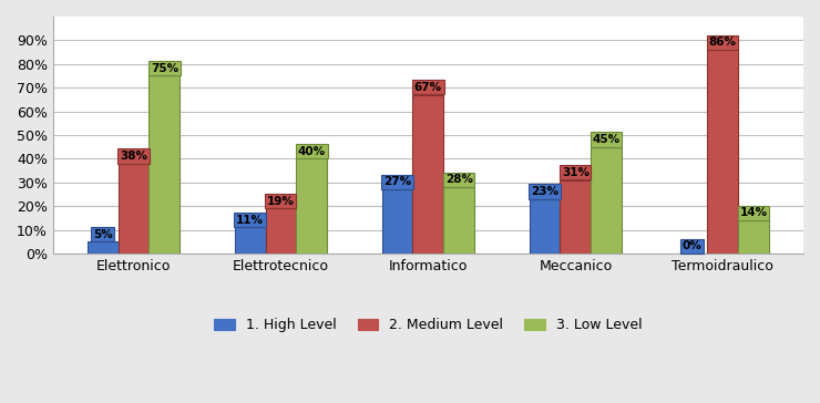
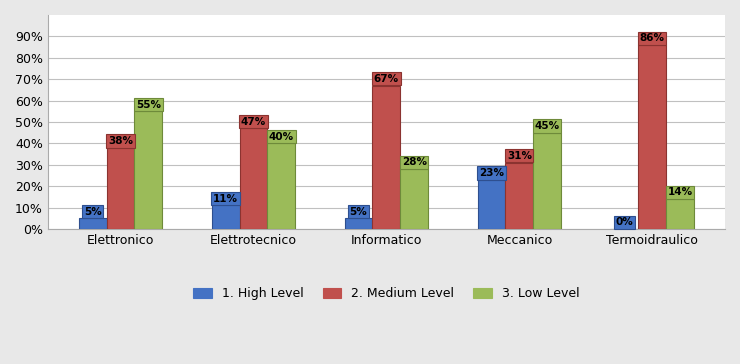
3. Low Level/Elettronico: 75% -> 55%
2. Medium Level/Elettrotecnico: 19% -> 47%
1. High Level/Informatico: 27% -> 5%
